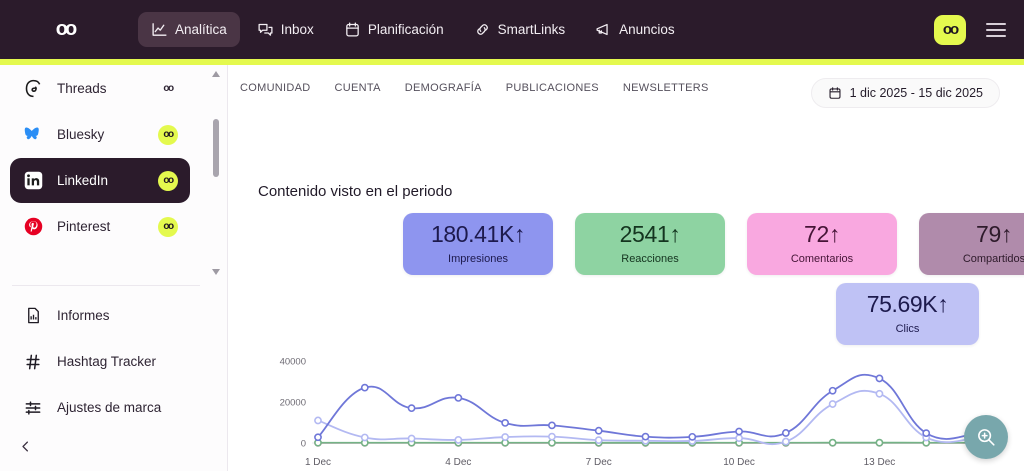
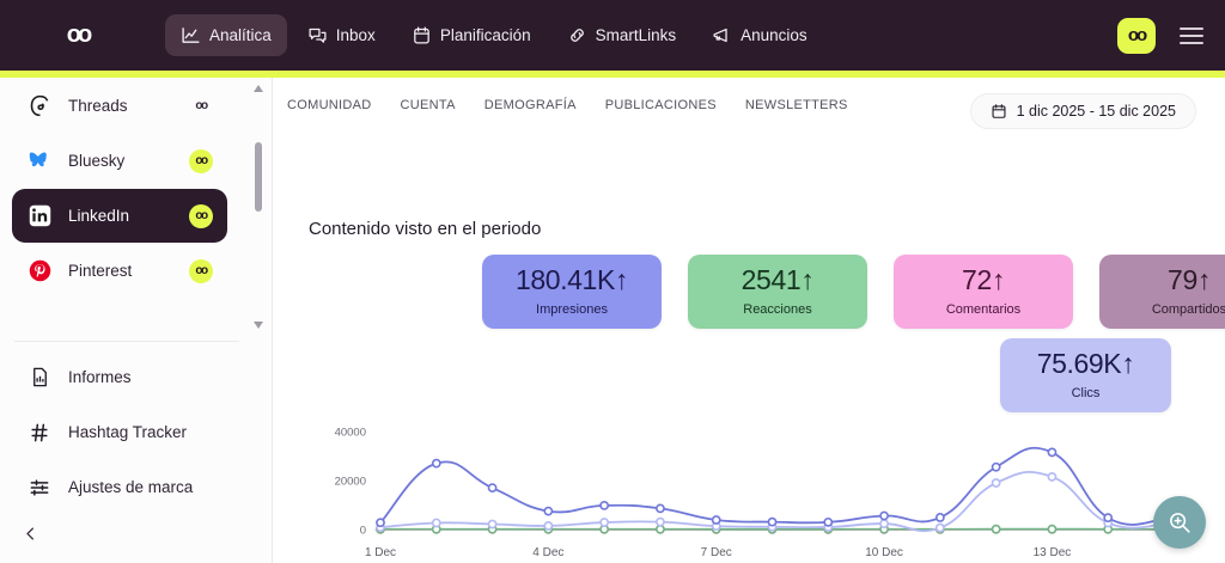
Clics/1 Dec: 11000 -> 1000
Impresiones/4 Dec: 22000 -> 8000
Impresiones/7 Dec: 6000 -> 4000
Clics/13 Dec: 24000 -> 22000
